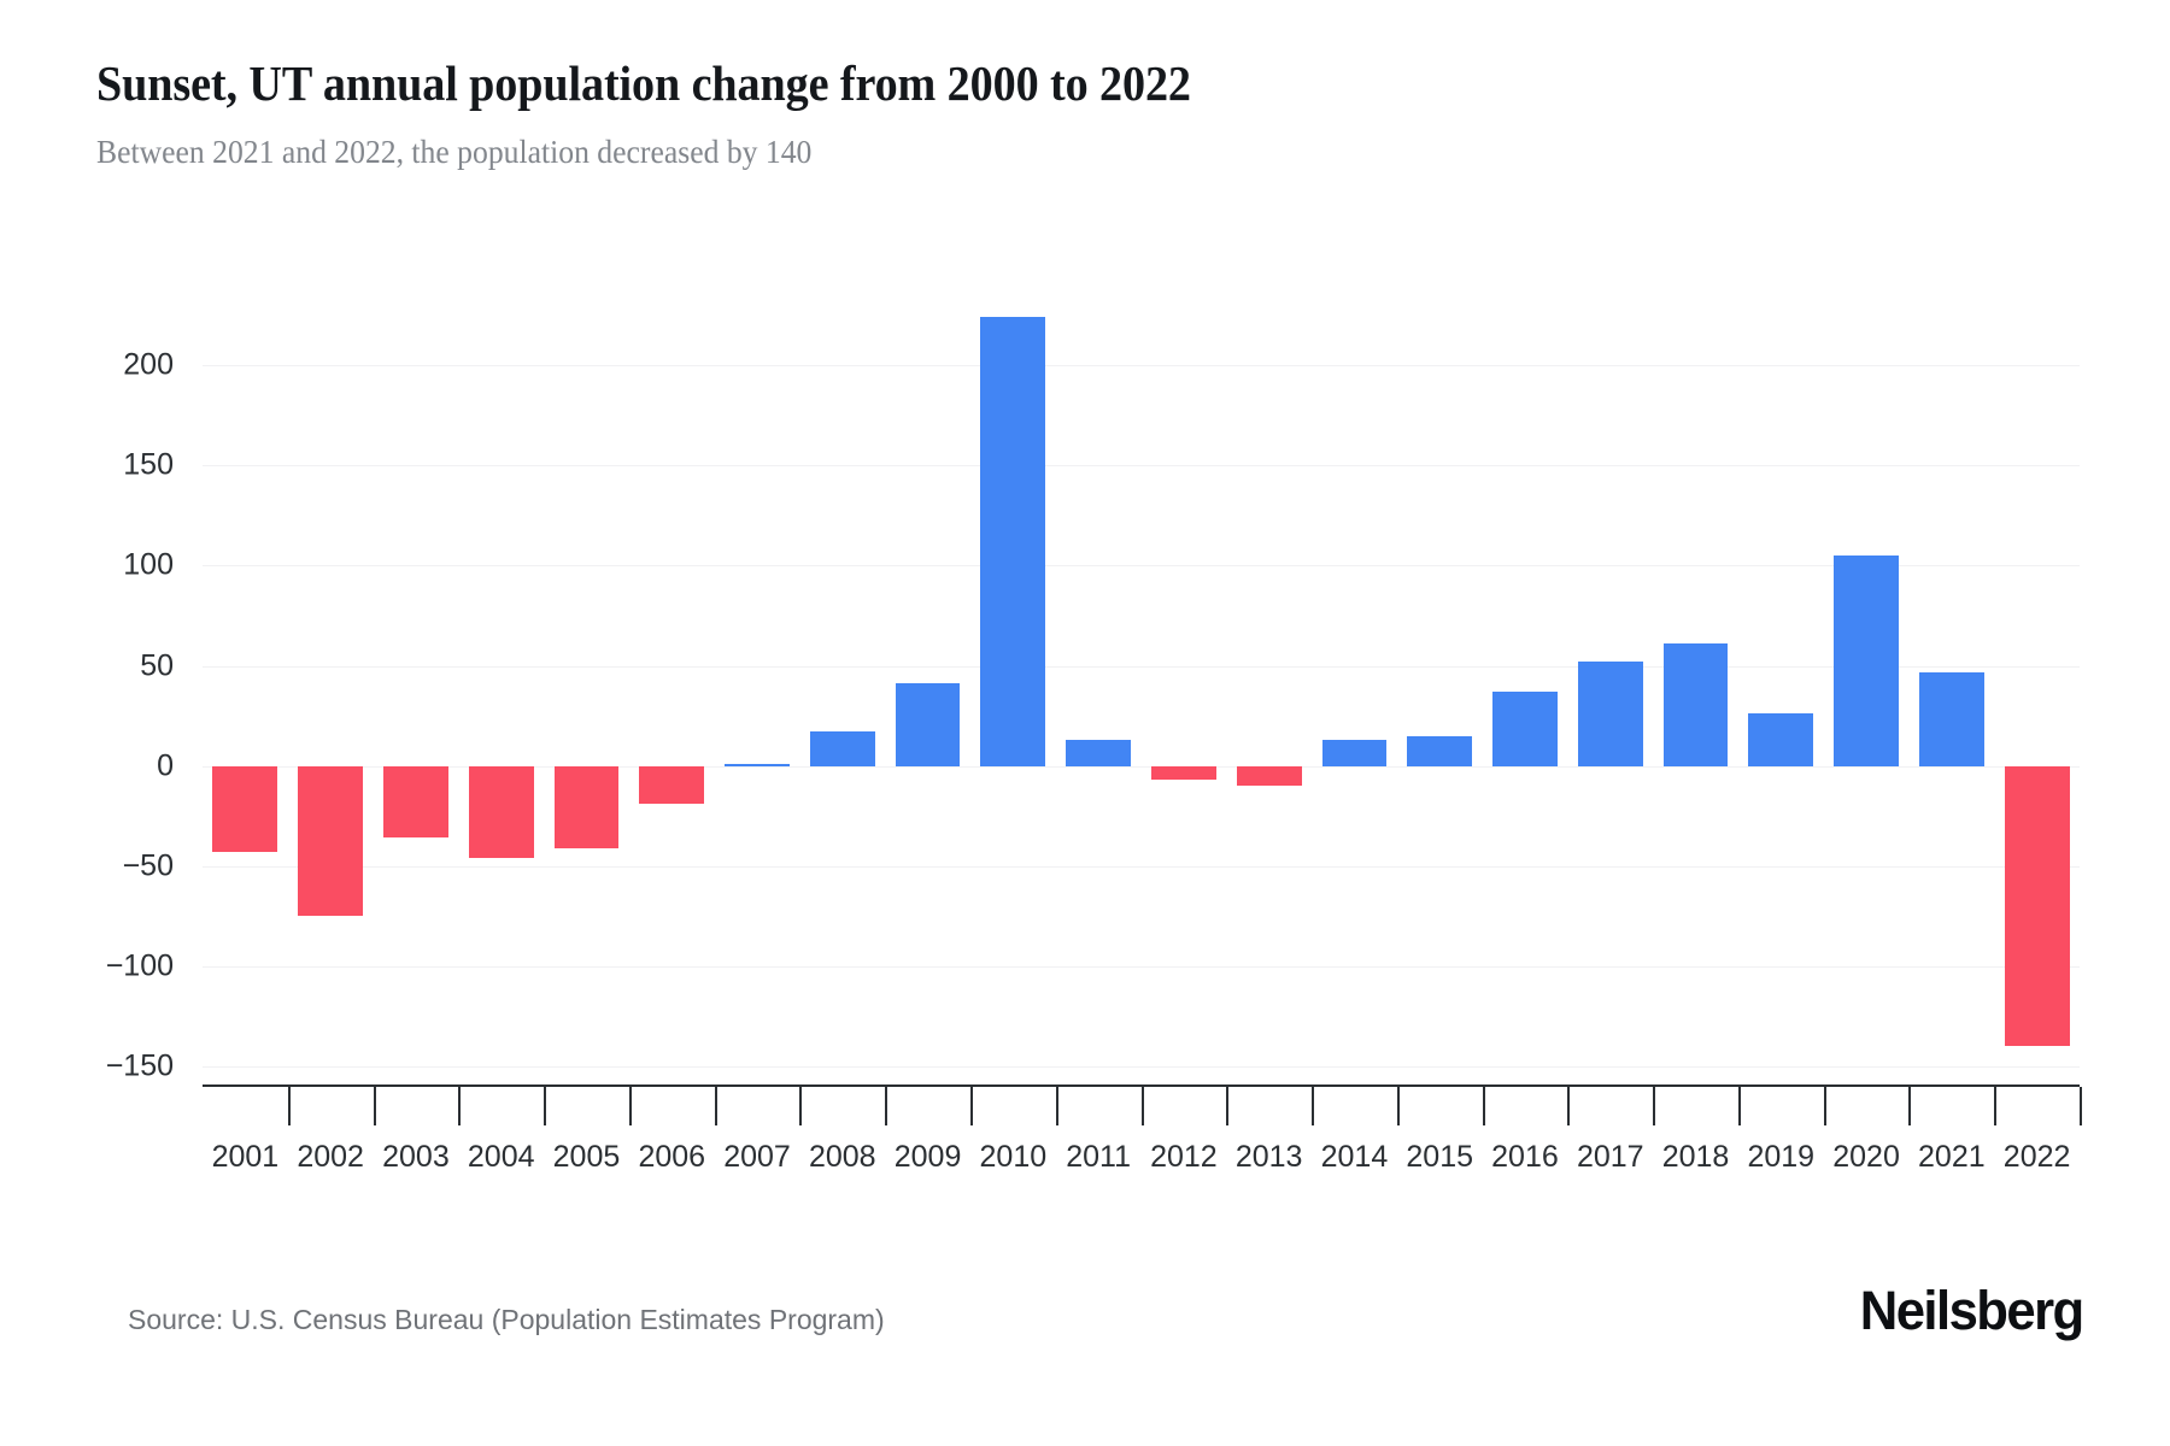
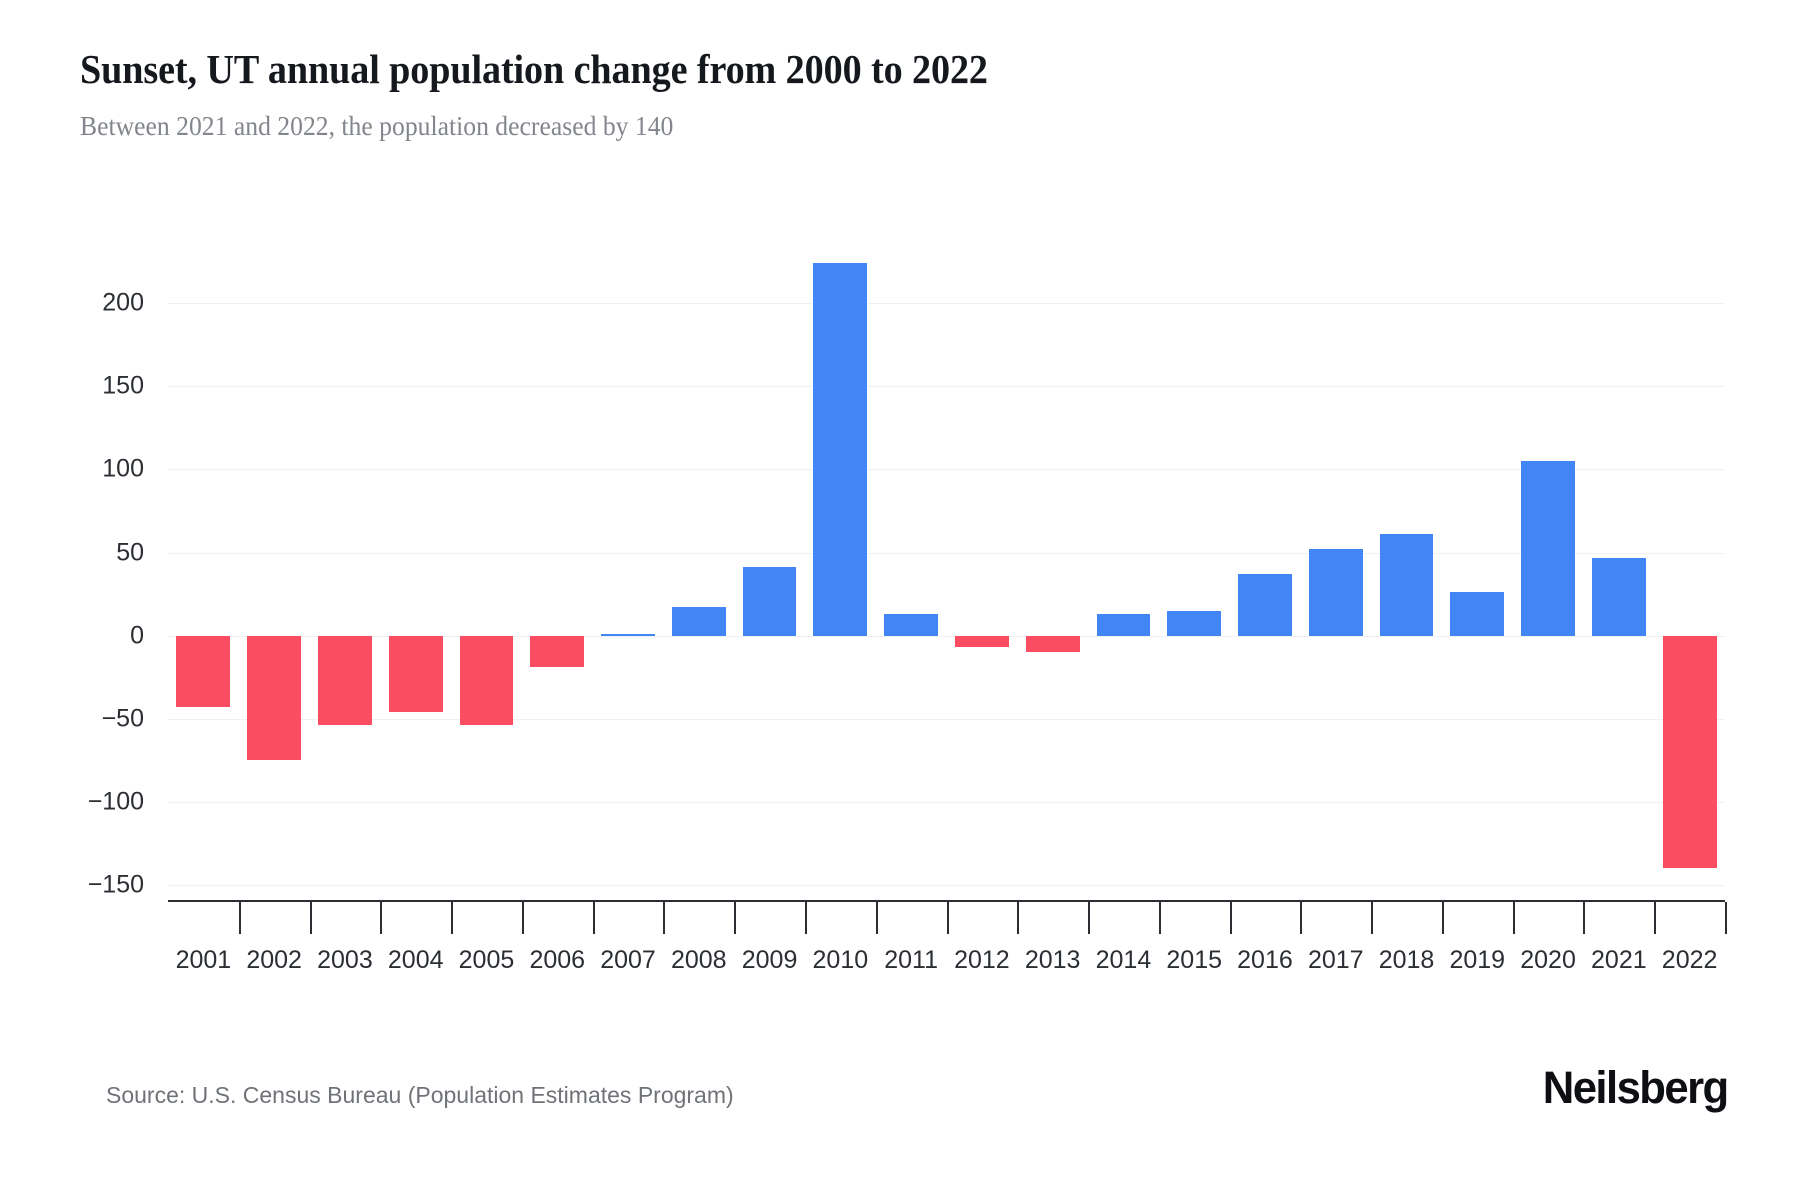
2003: -36 -> -54
2005: -41 -> -54
